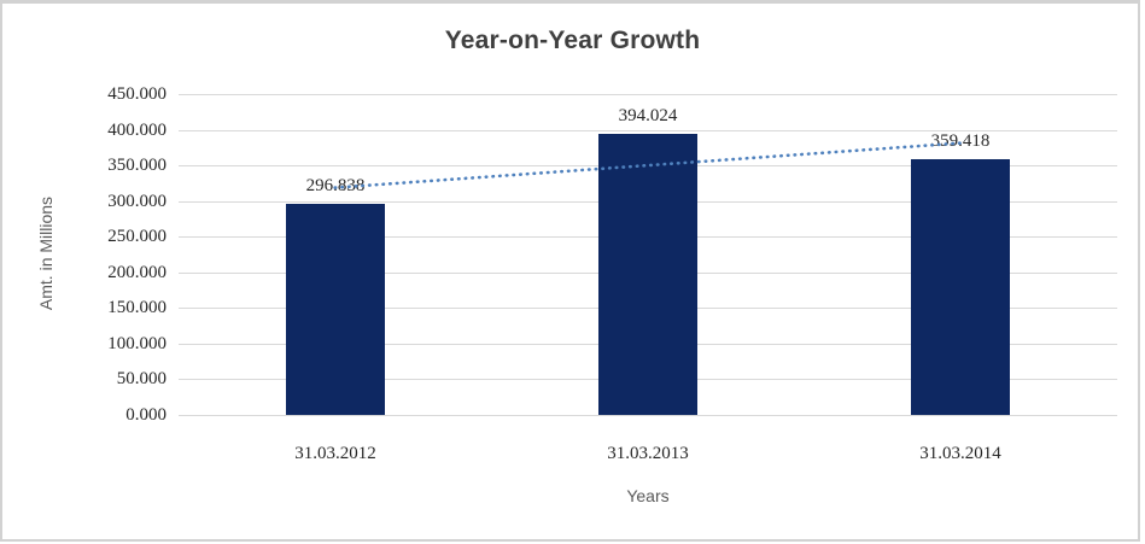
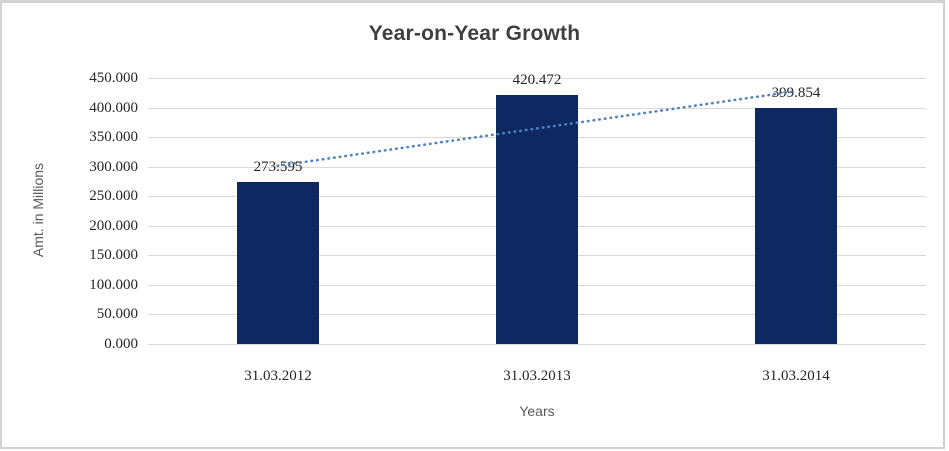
31.03.2012: 296.838 -> 273.595
31.03.2013: 394.024 -> 420.472
31.03.2014: 359.418 -> 399.854
